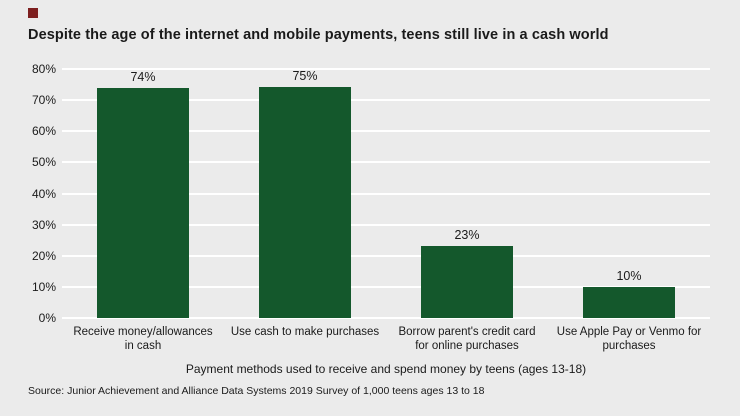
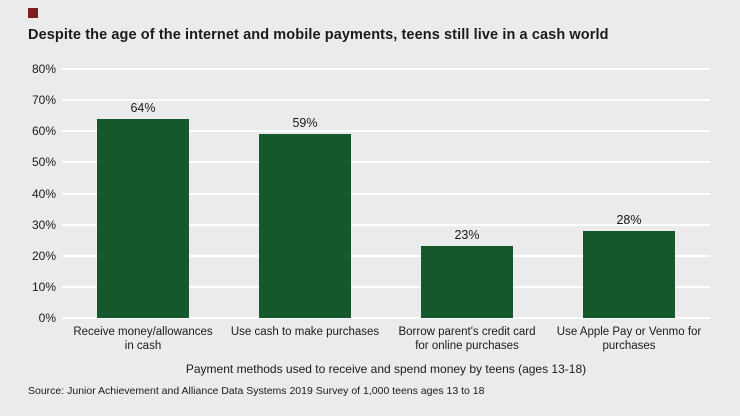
Receive money/allowances in cash: 74% -> 64%
Use cash to make purchases: 75% -> 59%
Use Apple Pay or Venmo for purchases: 10% -> 28%
